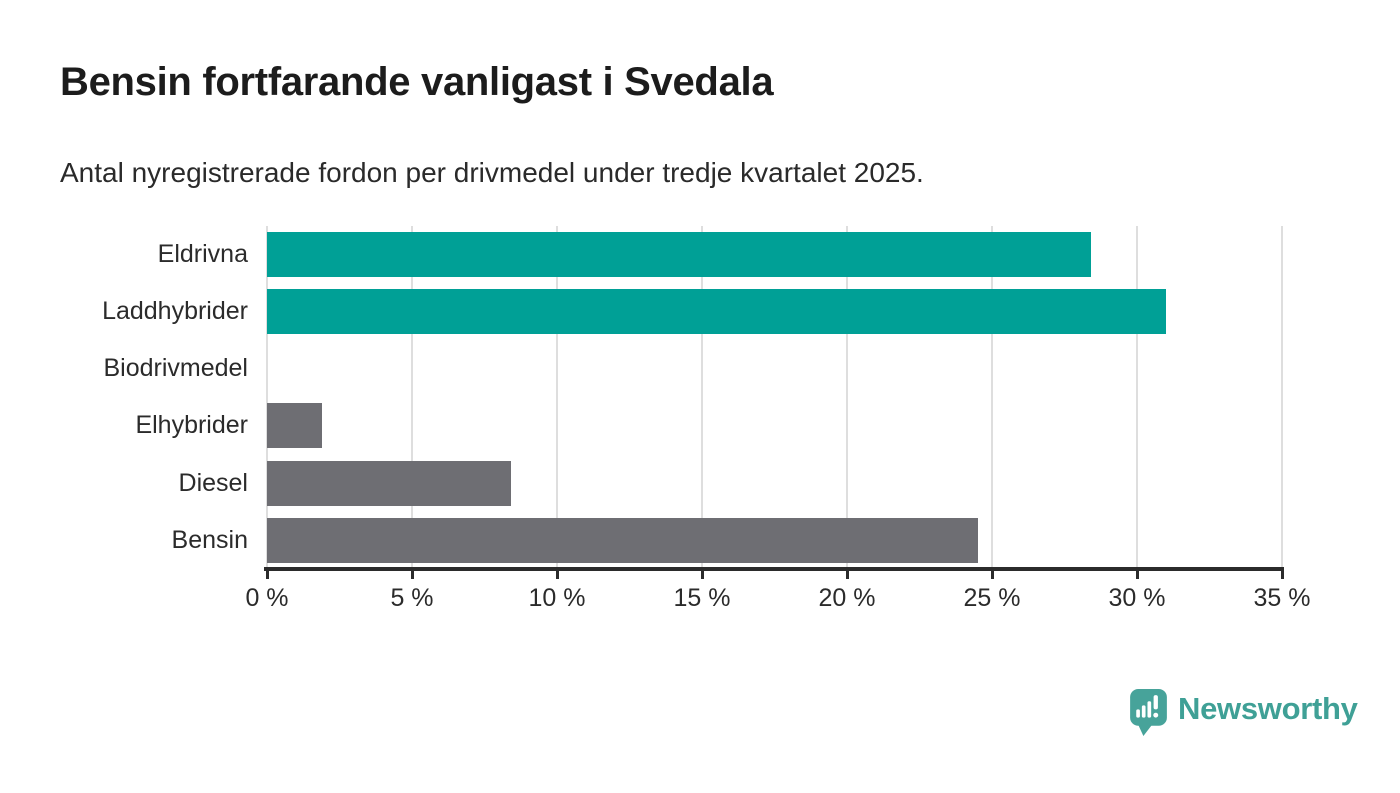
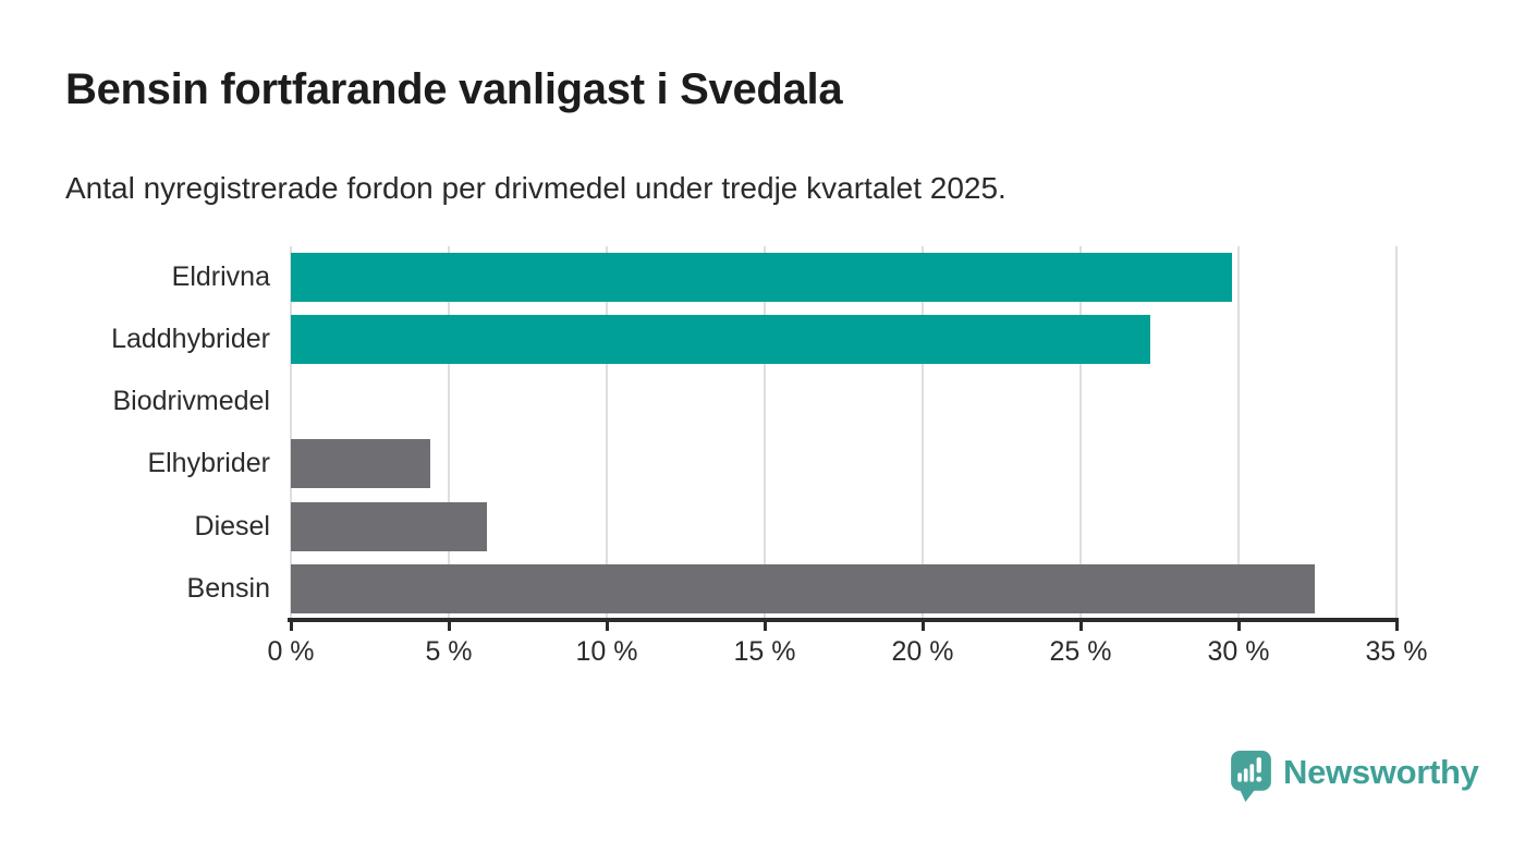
Eldrivna: 28.4% -> 29.8%
Laddhybrider: 31.0% -> 27.2%
Elhybrider: 1.9% -> 4.4%
Diesel: 8.4% -> 6.2%
Bensin: 24.5% -> 32.4%
